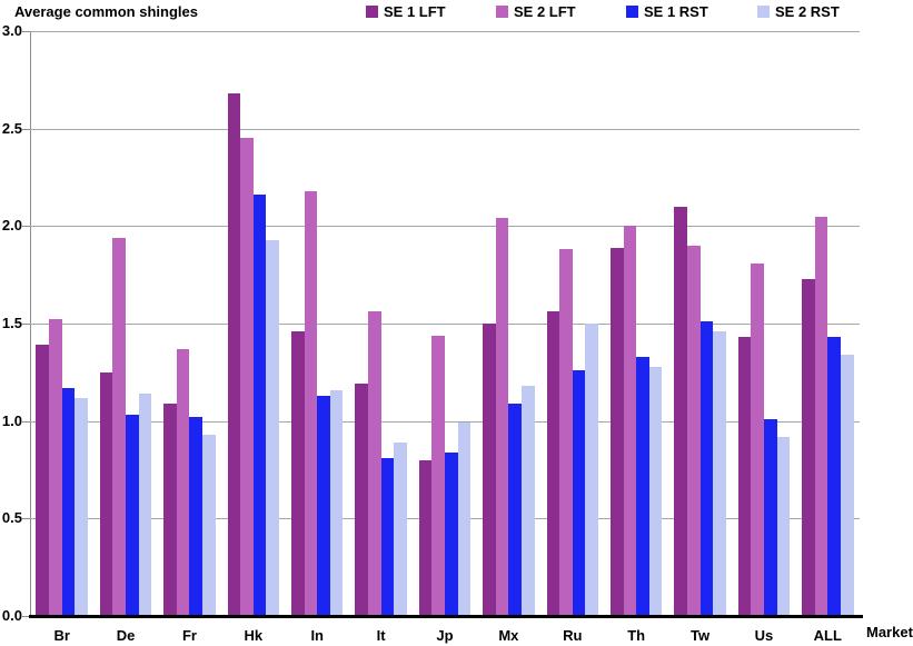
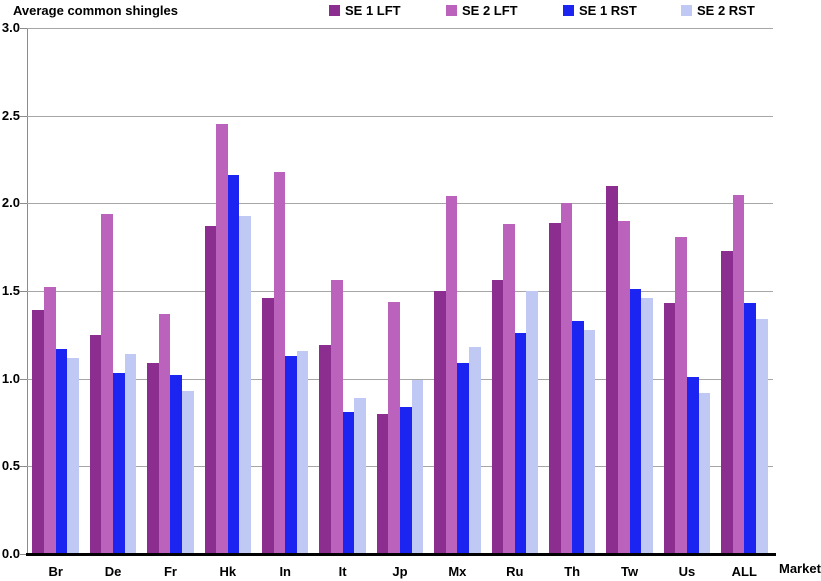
SE 1 LFT/Hk: 2.68 -> 1.87
